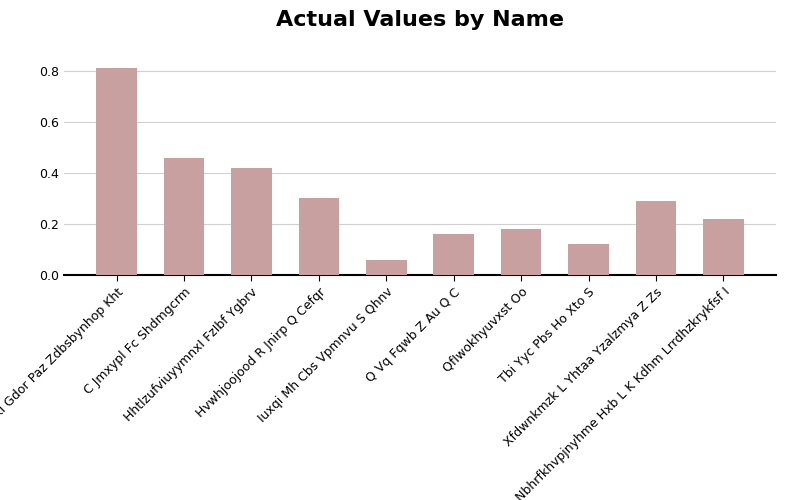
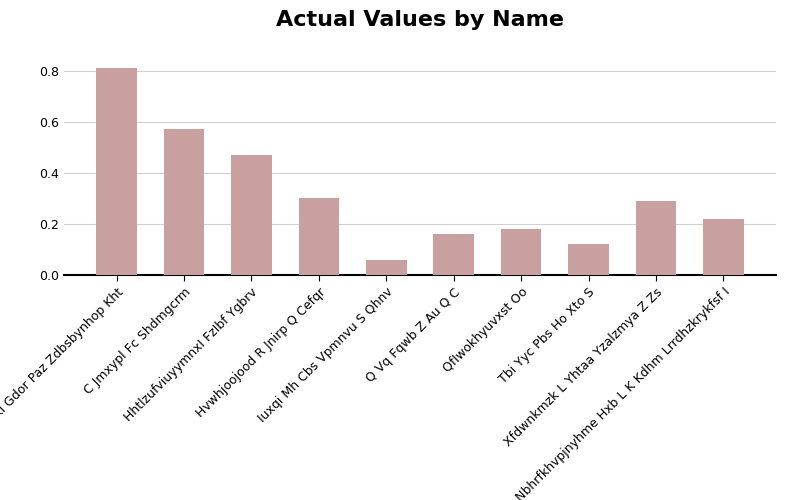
C Jmxypl Fc Shdmgcrm: 0.46 -> 0.57
HhtlzufviuyymnxI FzIbf Ygbrv: 0.42 -> 0.47
